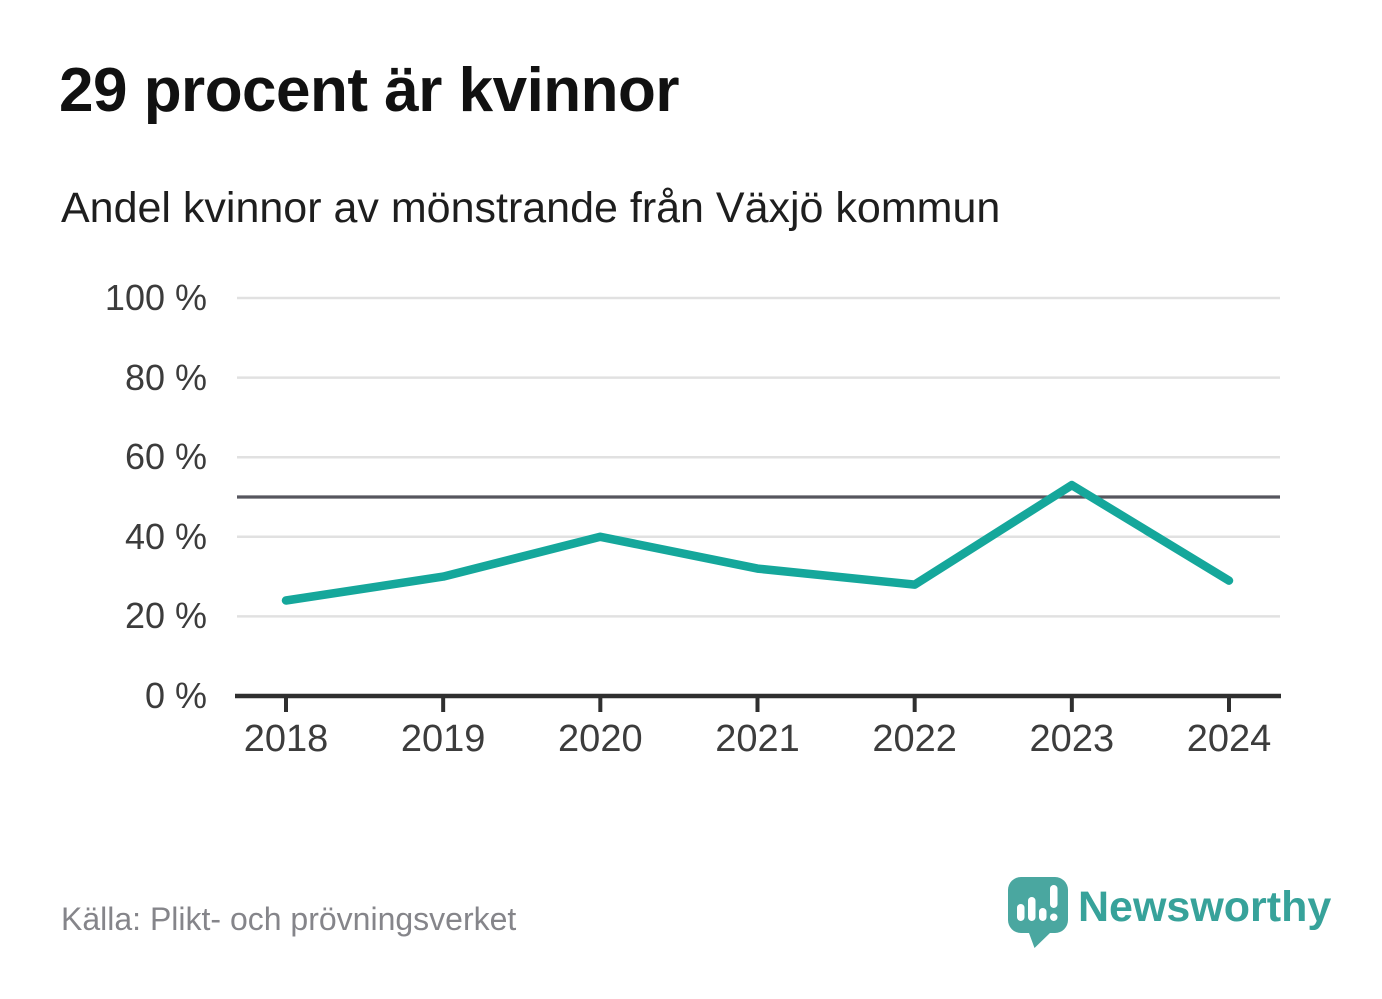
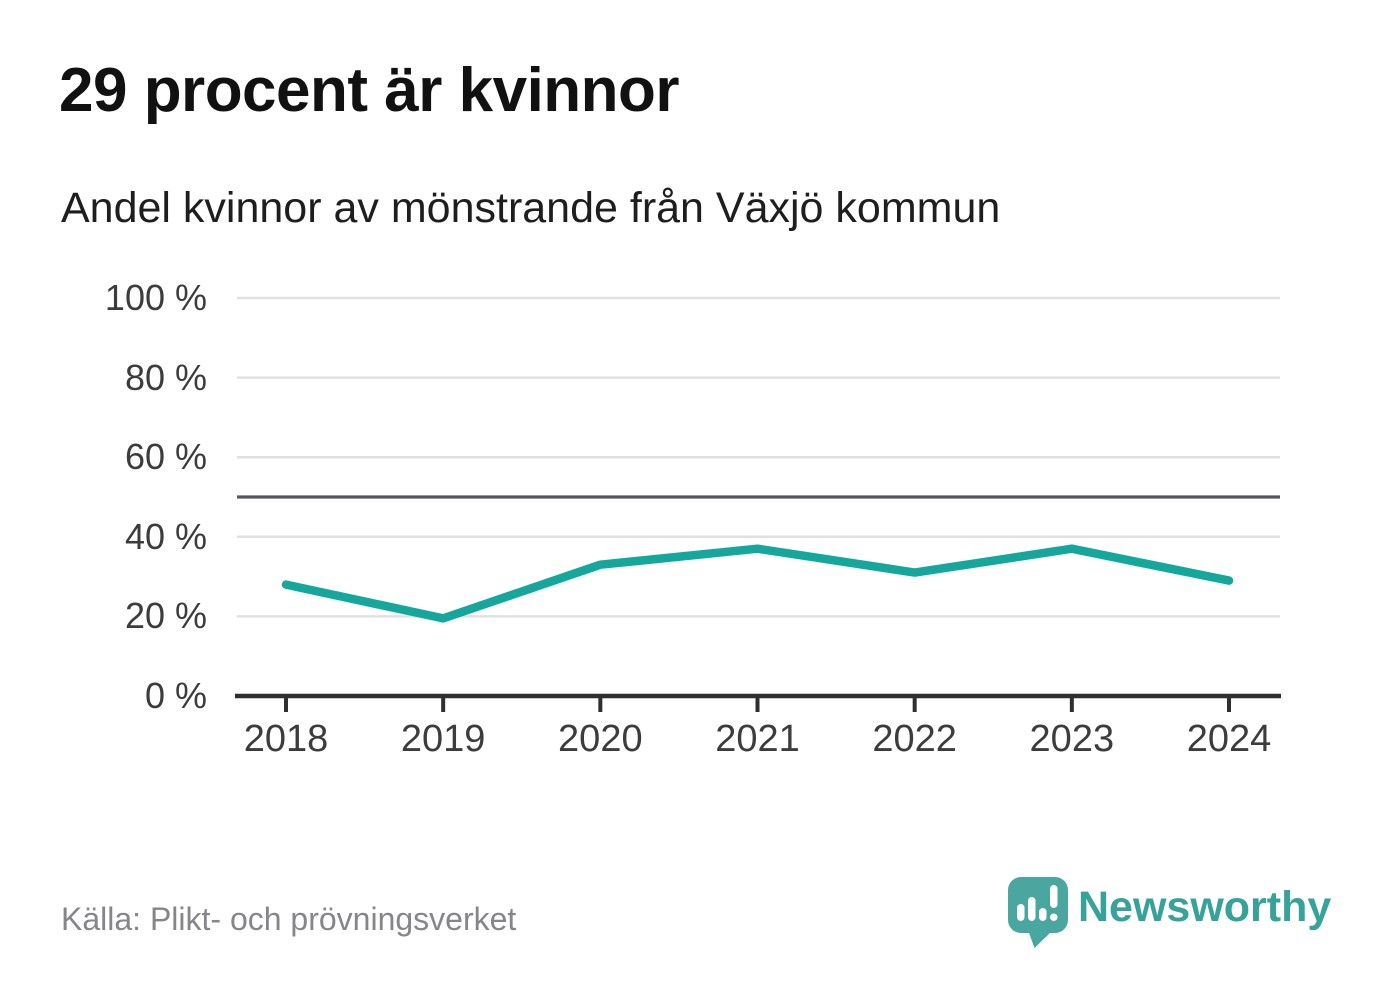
2018: 24% -> 28%
2019: 30% -> 20%
2020: 40% -> 33%
2021: 32% -> 37%
2022: 28% -> 31%
2023: 53% -> 37%
